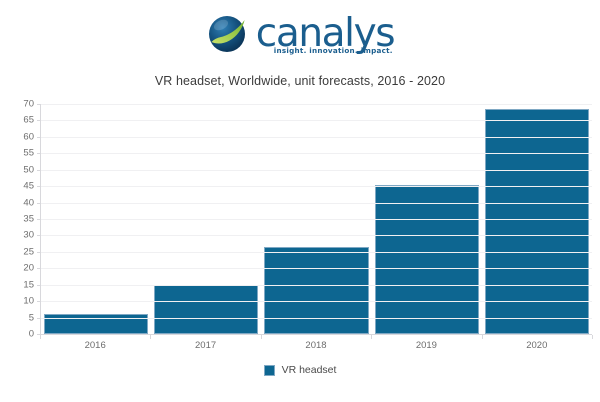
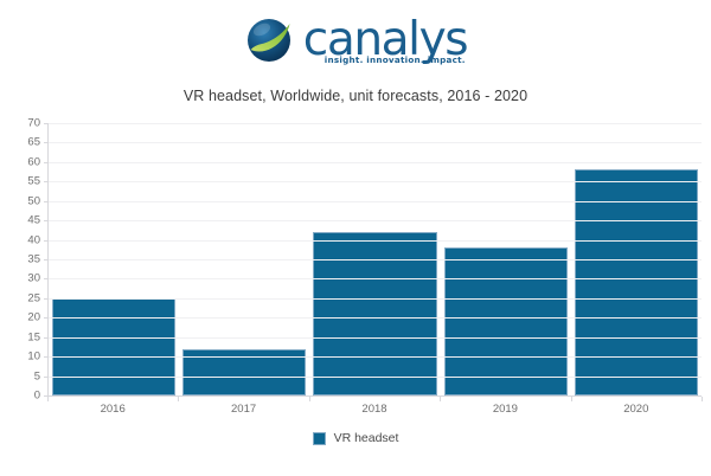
2016: 6 -> 25
2017: 15 -> 12
2018: 27 -> 42
2019: 45 -> 38
2020: 69 -> 58
